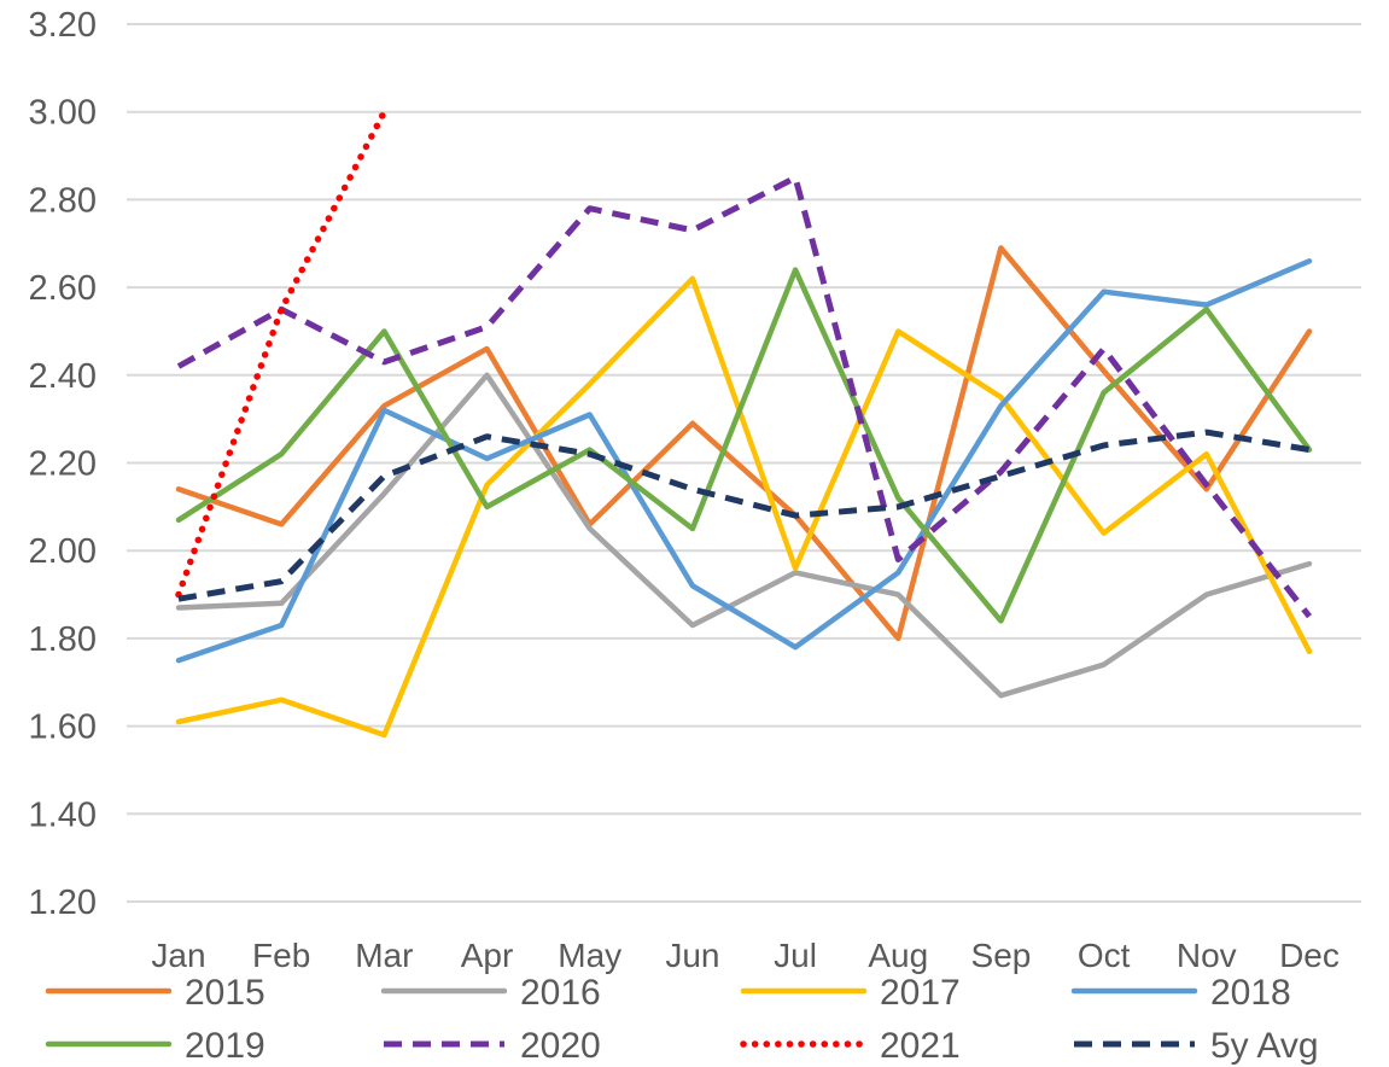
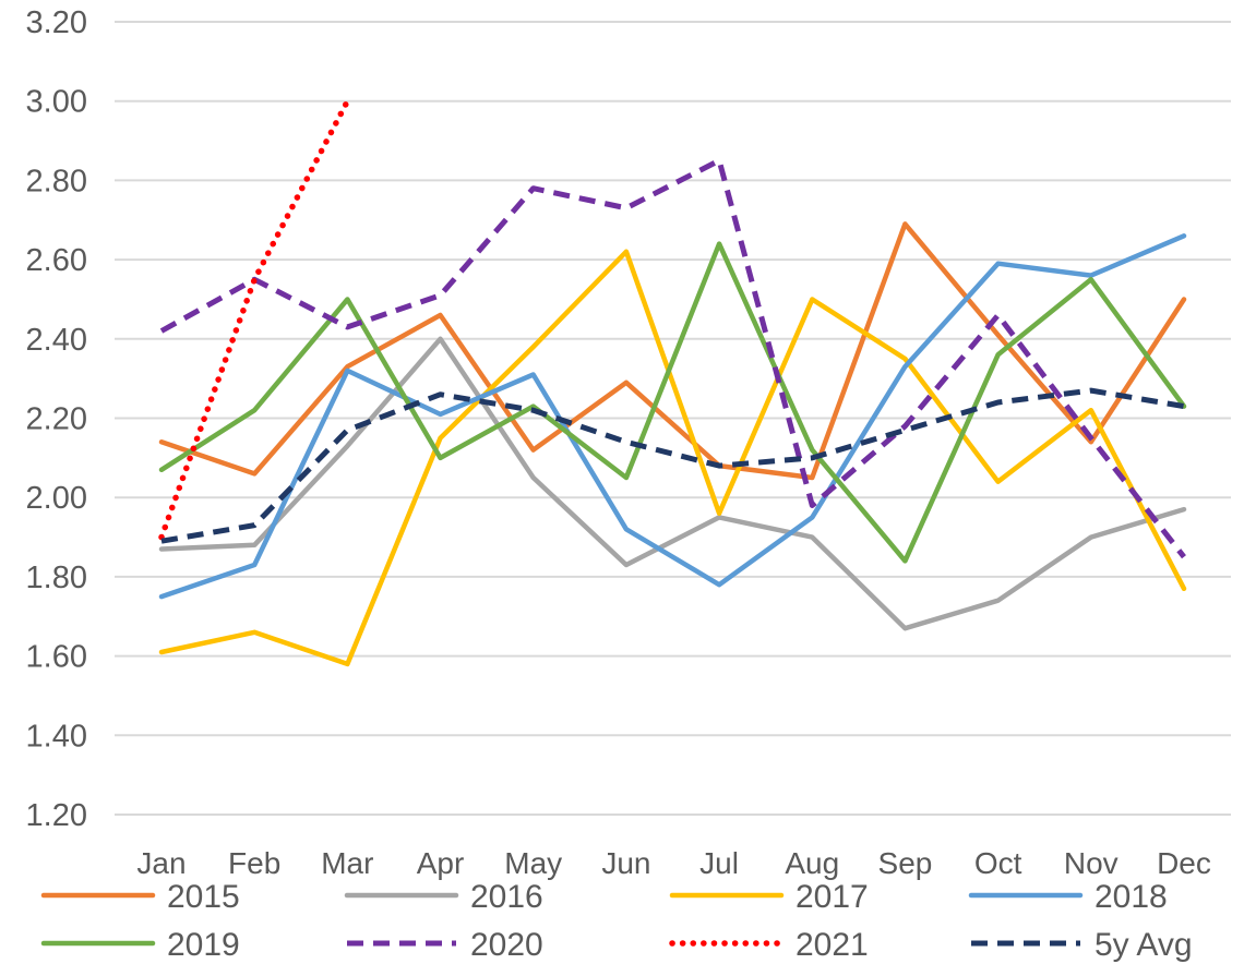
2015/May: 2.06 -> 2.12
2015/Aug: 1.80 -> 2.05
